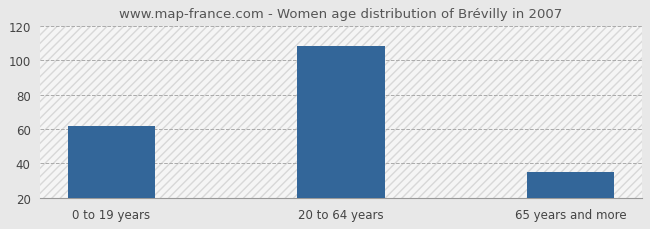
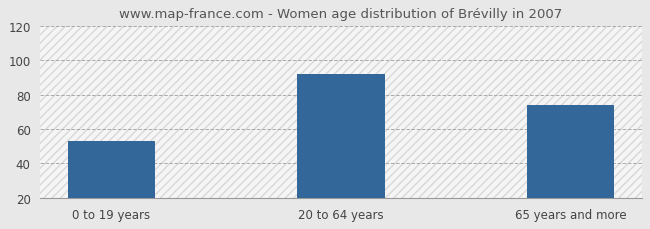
0 to 19 years: 62 -> 53
20 to 64 years: 108 -> 92
65 years and more: 35 -> 74
